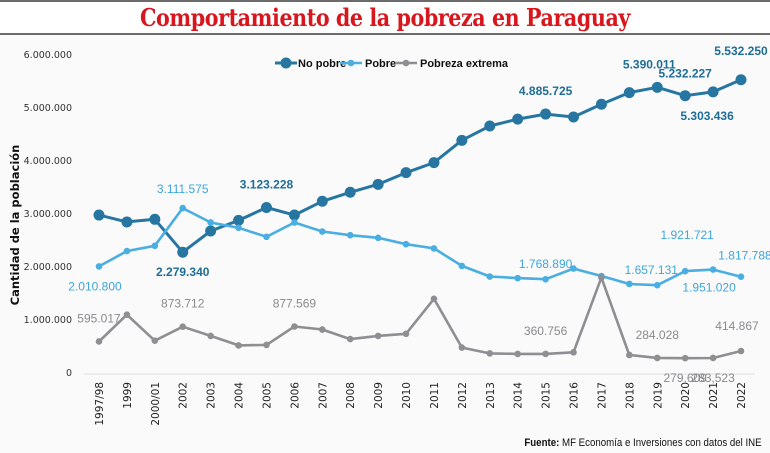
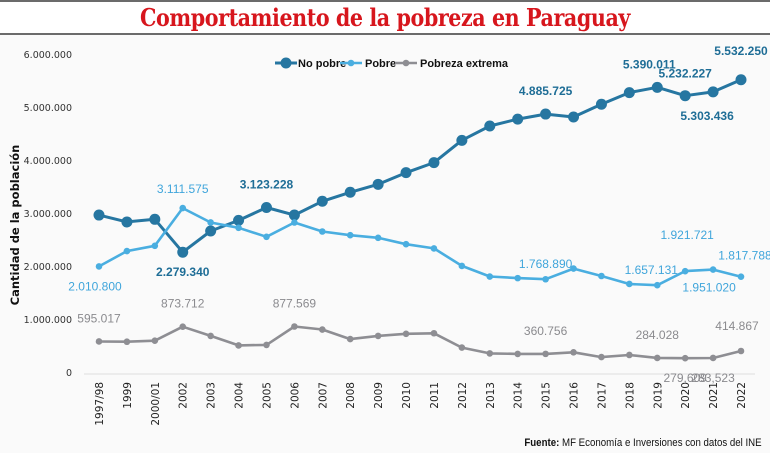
Pobreza extrema/1999: 1100000 -> 600000
Pobreza extrema/2011: 1400000 -> 800000
Pobreza extrema/2017: 1800000 -> 300000
